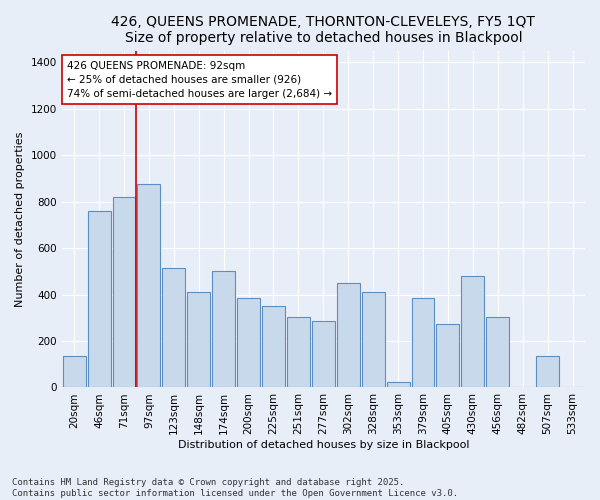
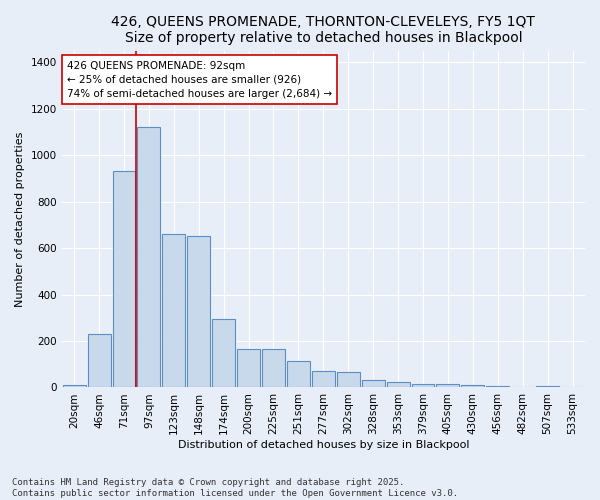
20sqm: 135 -> 10
46sqm: 760 -> 230
71sqm: 820 -> 930
97sqm: 875 -> 1120
123sqm: 515 -> 660
148sqm: 410 -> 650
174sqm: 500 -> 295
200sqm: 385 -> 165
225sqm: 350 -> 165
251sqm: 305 -> 115
277sqm: 285 -> 70
302sqm: 450 -> 65
328sqm: 410 -> 30
379sqm: 385 -> 15
405sqm: 275 -> 15
430sqm: 480 -> 10
456sqm: 305 -> 5
507sqm: 135 -> 5
